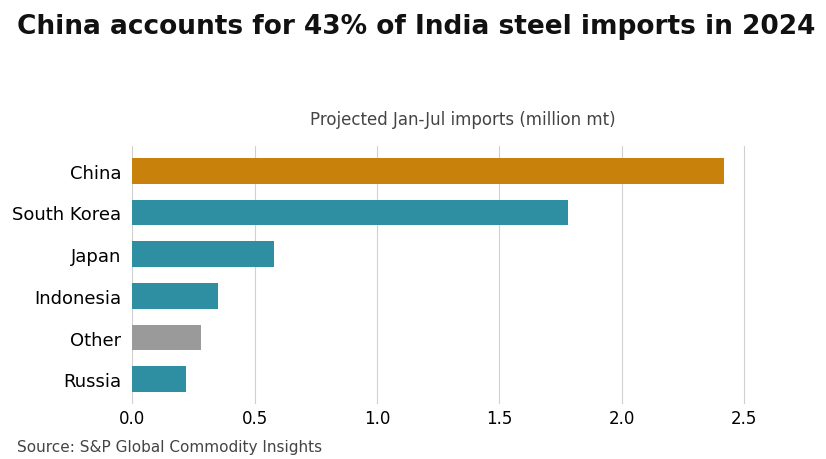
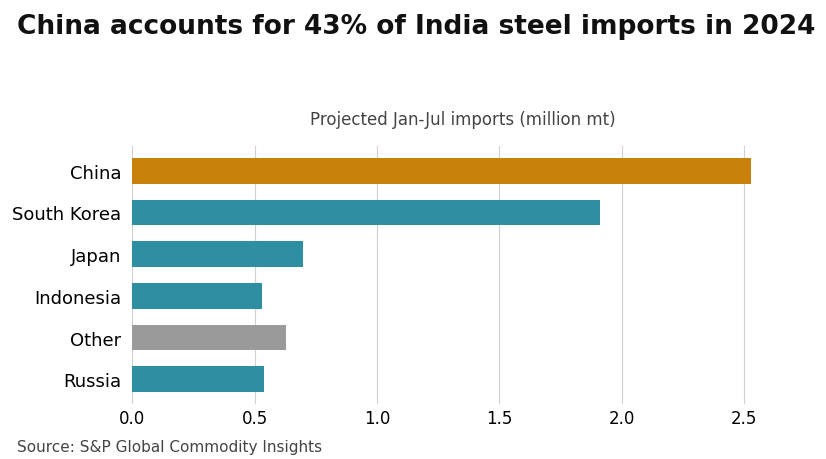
China: 2.42 -> 2.53
South Korea: 1.78 -> 1.91
Japan: 0.58 -> 0.70
Indonesia: 0.35 -> 0.53
Other: 0.28 -> 0.63
Russia: 0.22 -> 0.54
